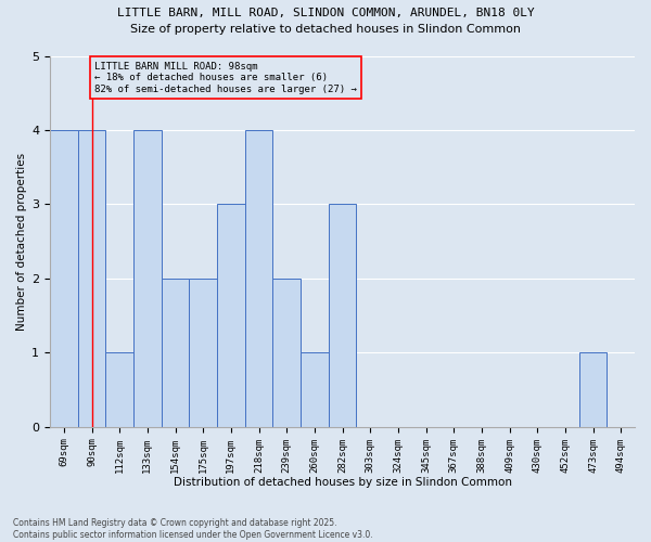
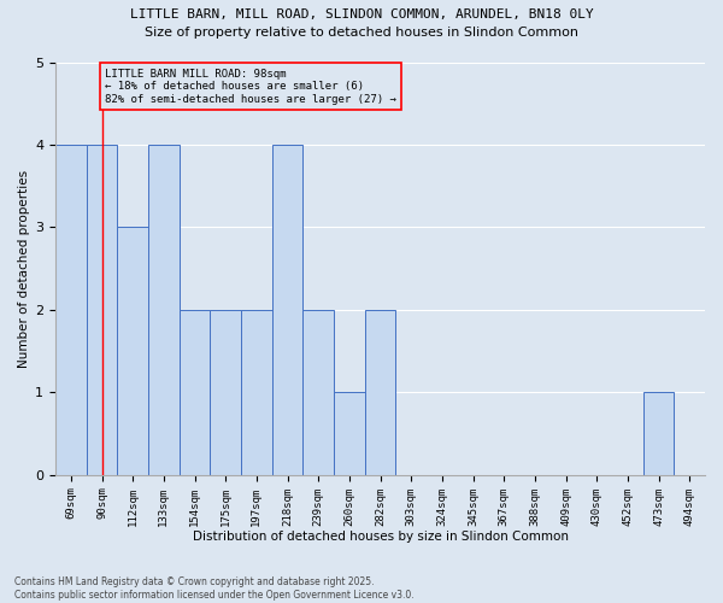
112sqm: 1 -> 3
197sqm: 3 -> 2
282sqm: 3 -> 2
